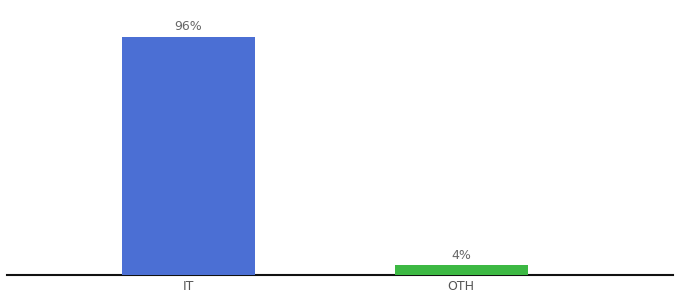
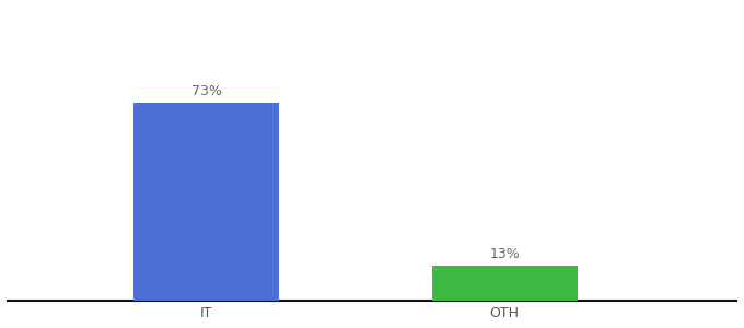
IT: 96% -> 73%
OTH: 4% -> 13%
